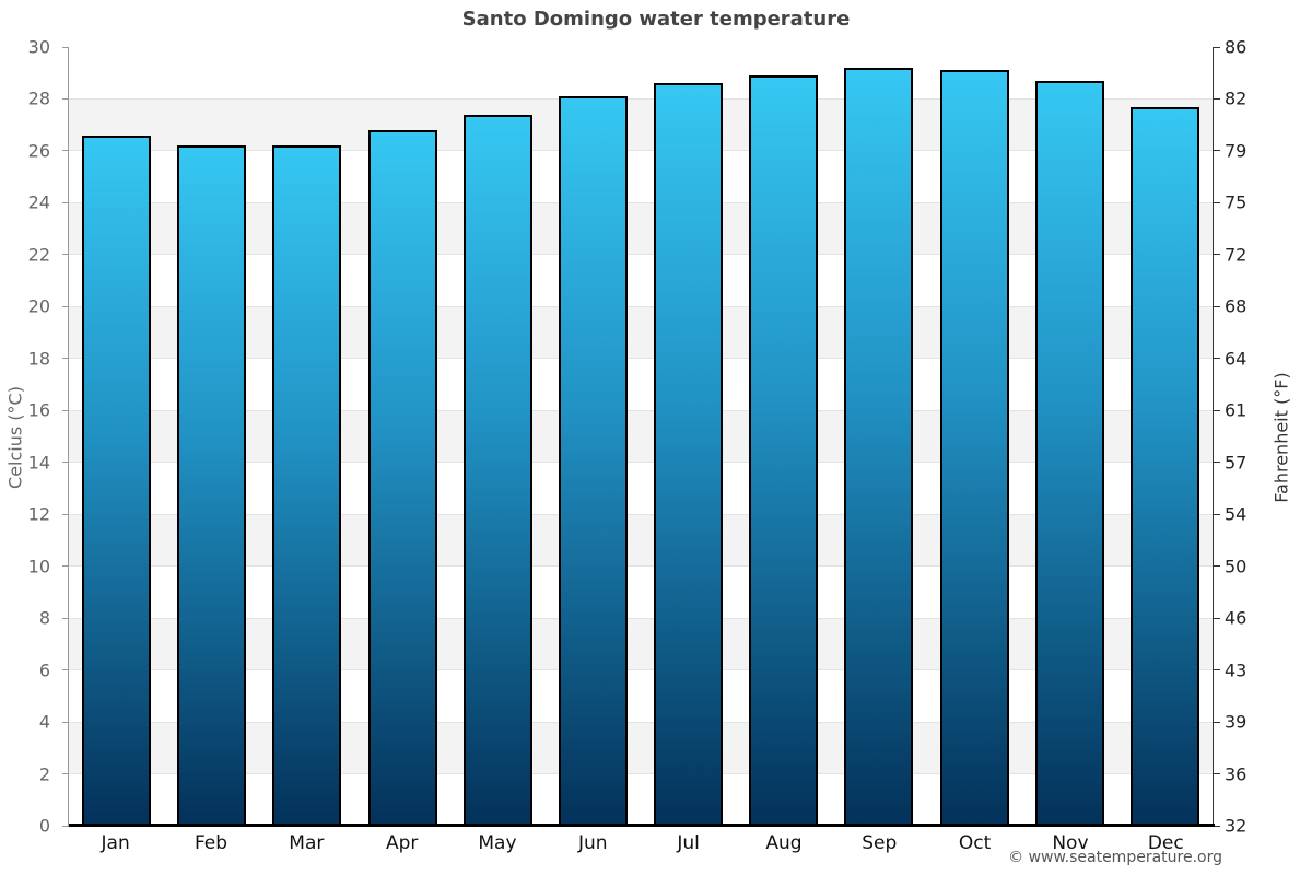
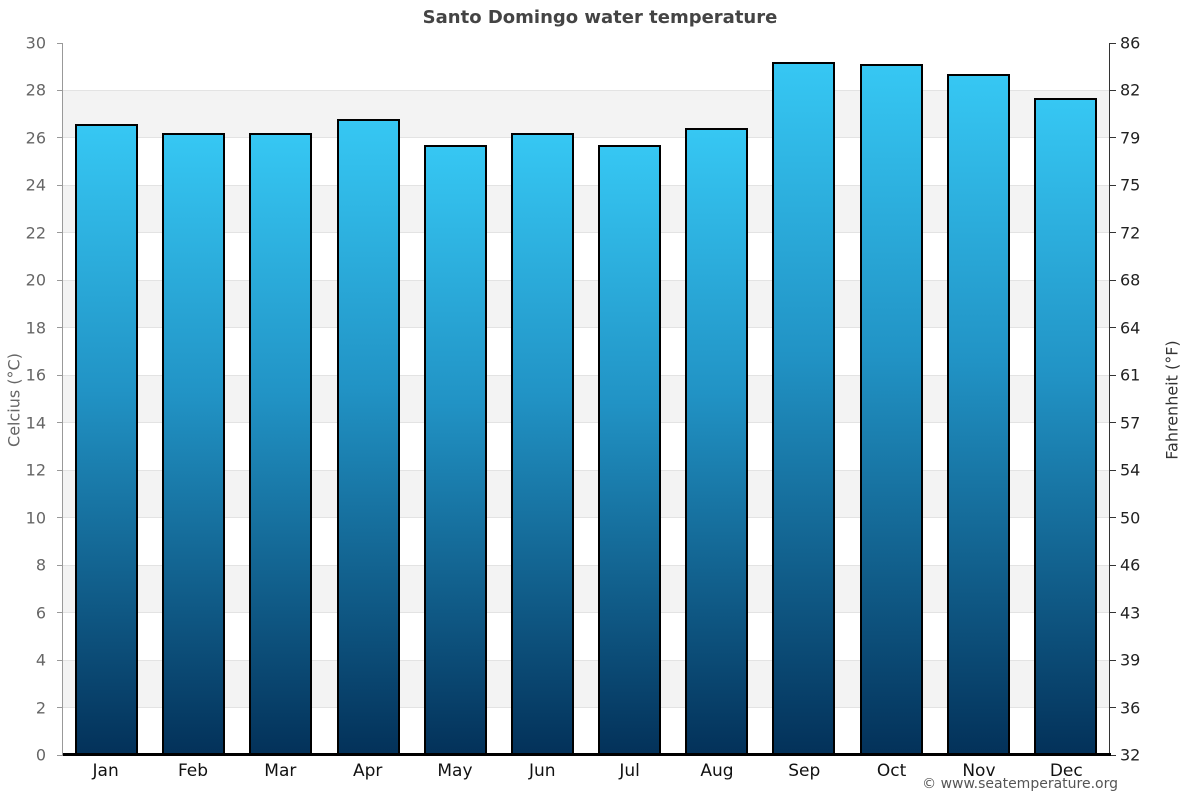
May: 27.4 -> 25.7
Jun: 28.1 -> 26.2
Jul: 28.6 -> 25.7
Aug: 28.9 -> 26.4
